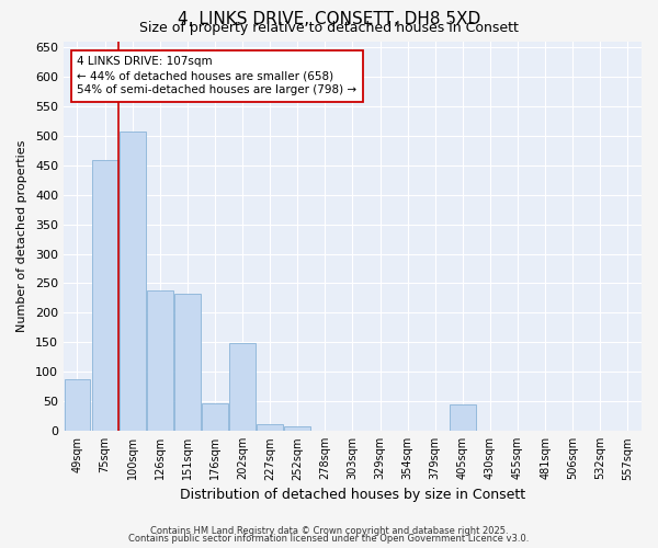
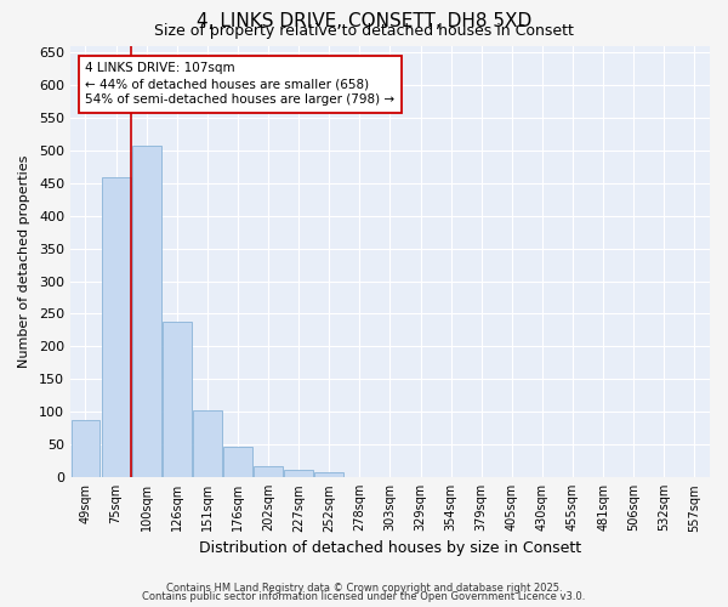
151sqm: 232 -> 103
202sqm: 148 -> 17
405sqm: 44 -> 1
